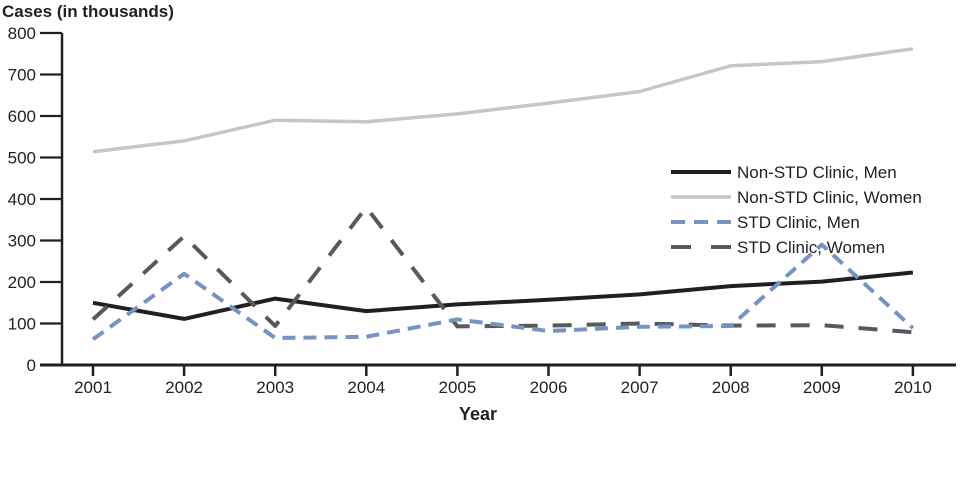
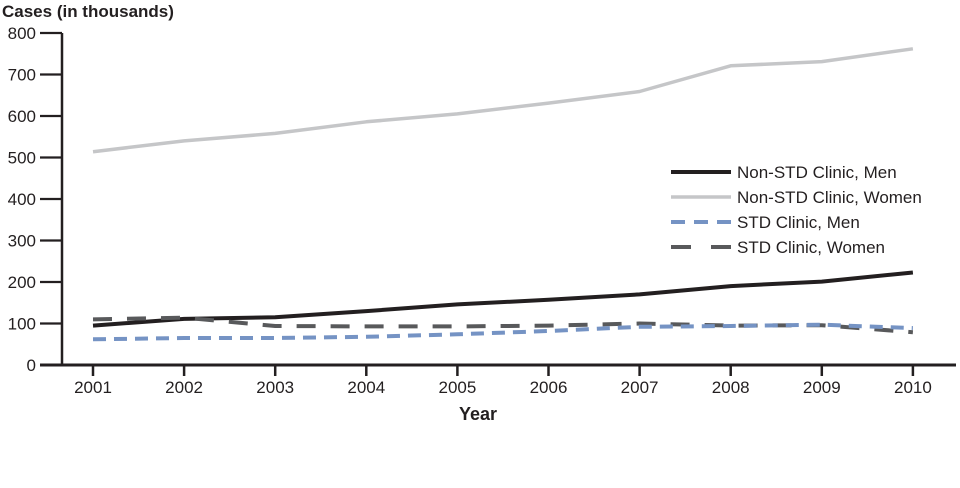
Non-STD Clinic, Men/2001: 150 -> 100
STD Clinic, Men/2002: 220 -> 60
STD Clinic, Women/2002: 310 -> 110
Non-STD Clinic, Men/2003: 160 -> 120
Non-STD Clinic, Women/2003: 590 -> 560
STD Clinic, Women/2004: 380 -> 90
STD Clinic, Men/2005: 110 -> 70
STD Clinic, Men/2009: 290 -> 100
